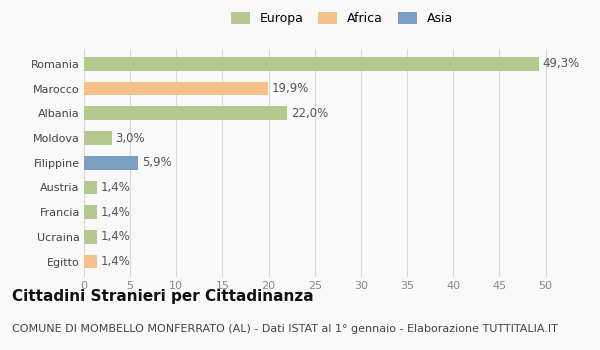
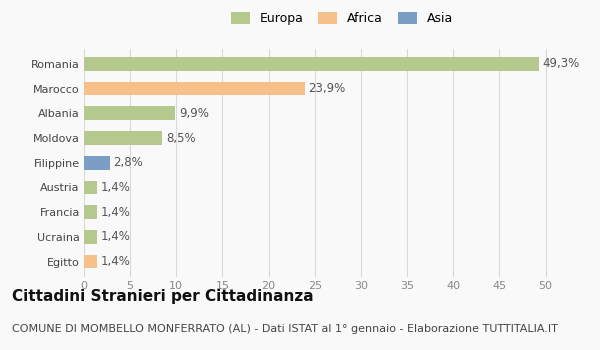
Marocco: 19,9% -> 23,9%
Albania: 22,0% -> 9,9%
Moldova: 3,0% -> 8,5%
Filippine: 5,9% -> 2,8%
